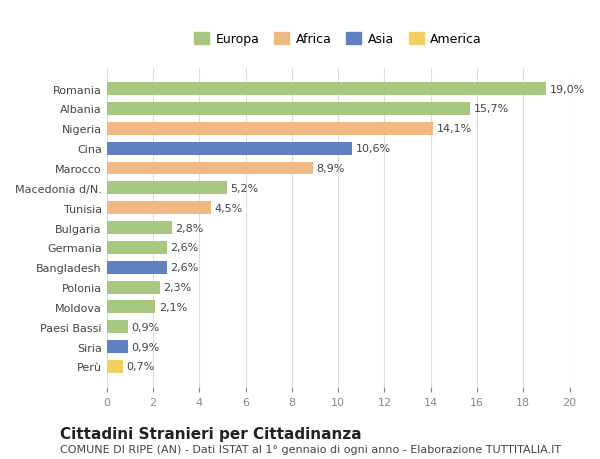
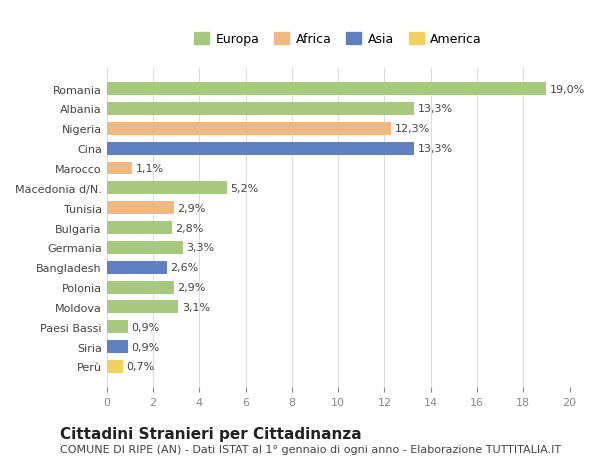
Albania: 15,7% -> 13,3%
Nigeria: 14,1% -> 12,3%
Cina: 10,6% -> 13,3%
Marocco: 8,9% -> 1,1%
Tunisia: 4,5% -> 2,9%
Germania: 2,6% -> 3,3%
Polonia: 2,3% -> 2,9%
Moldova: 2,1% -> 3,1%
